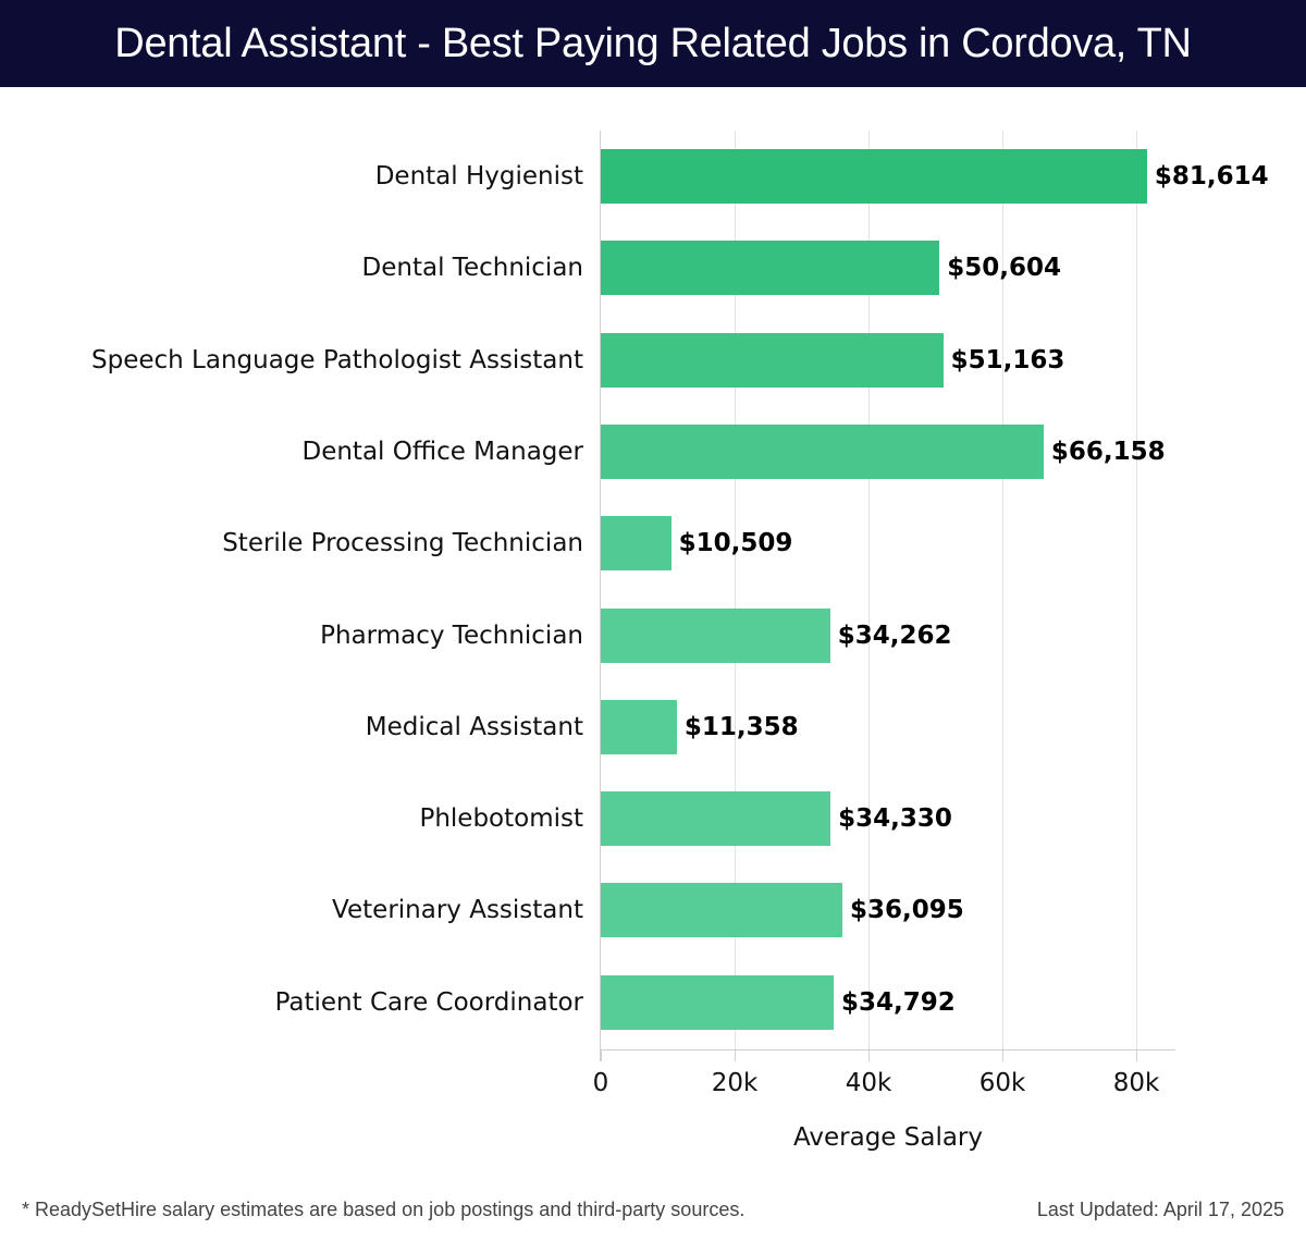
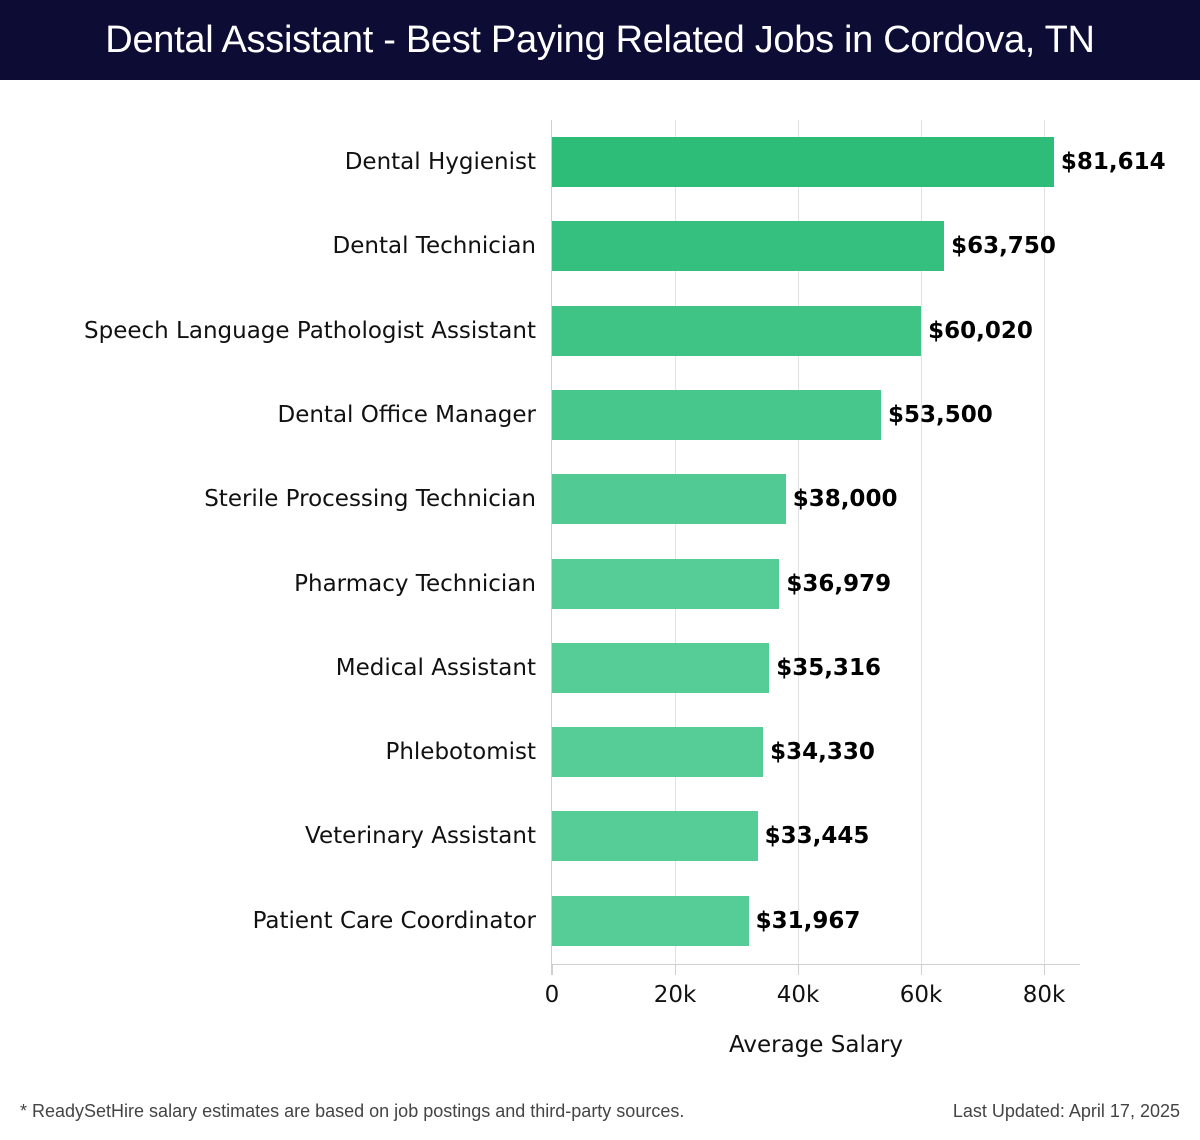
Dental Technician: $50,604 -> $63,750
Speech Language Pathologist Assistant: $51,163 -> $60,020
Dental Office Manager: $66,158 -> $53,500
Sterile Processing Technician: $10,509 -> $38,000
Pharmacy Technician: $34,262 -> $36,979
Medical Assistant: $11,358 -> $35,316
Veterinary Assistant: $36,095 -> $33,445
Patient Care Coordinator: $34,792 -> $31,967
